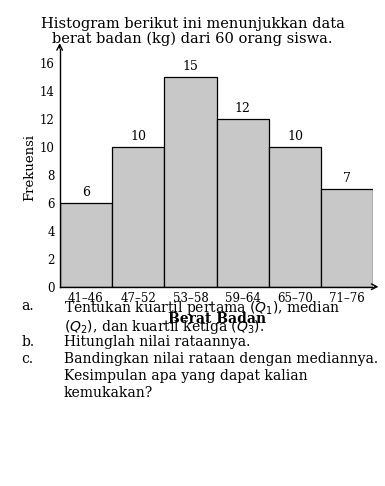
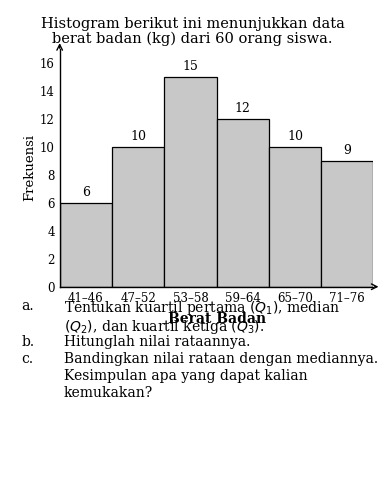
71–76: 7 -> 9
